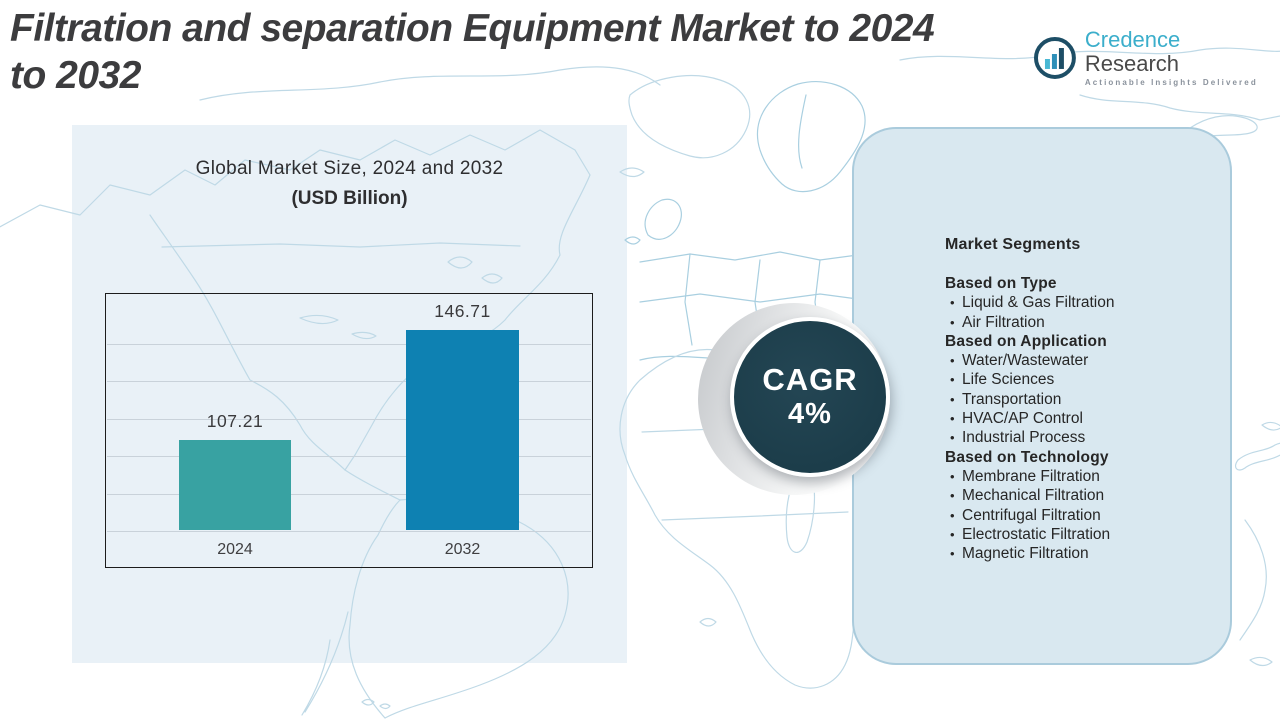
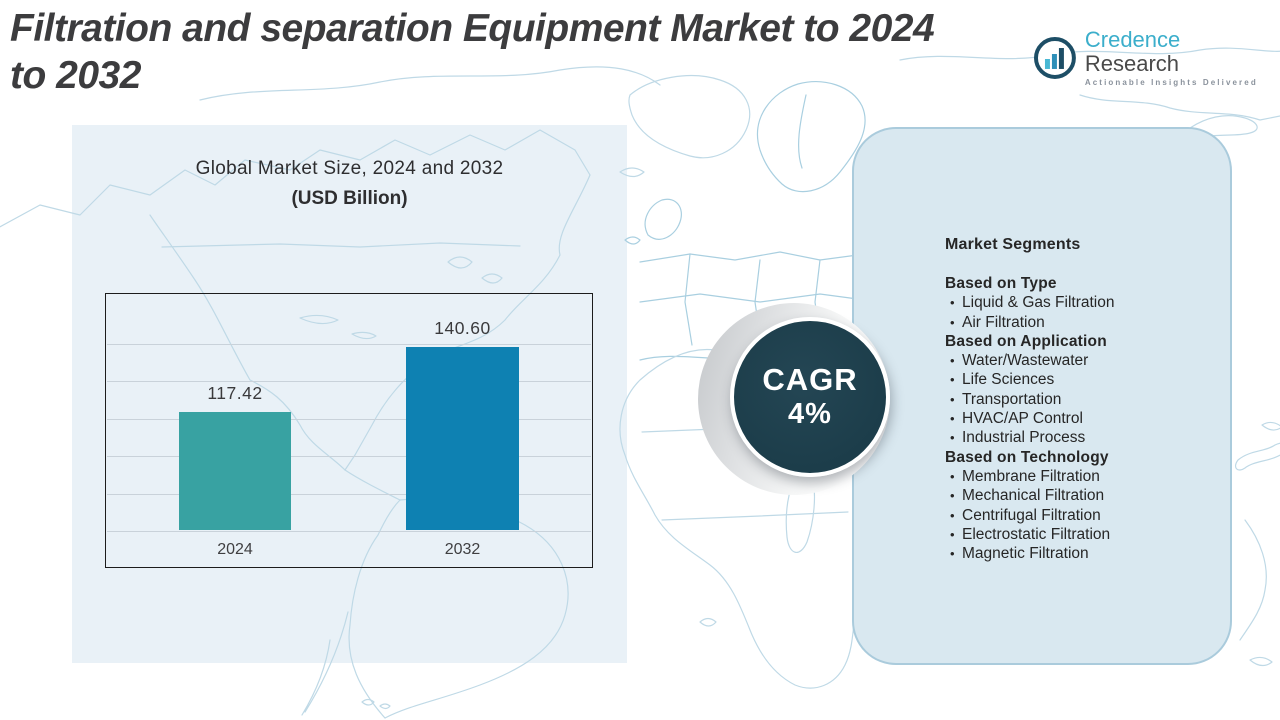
2024: 107.21 -> 117.42
2032: 146.71 -> 140.60
